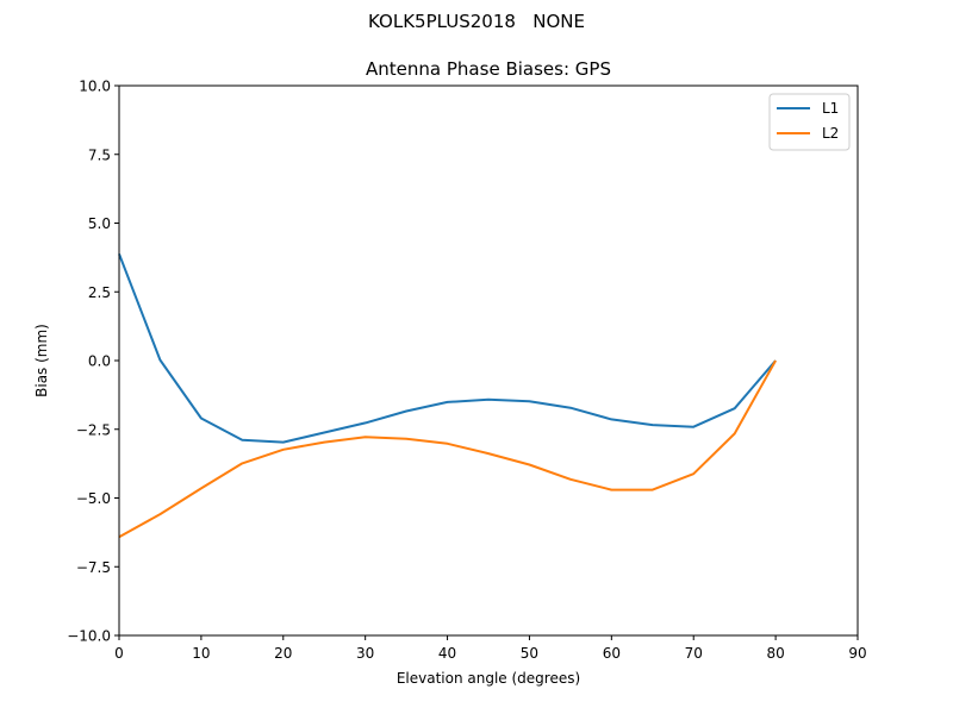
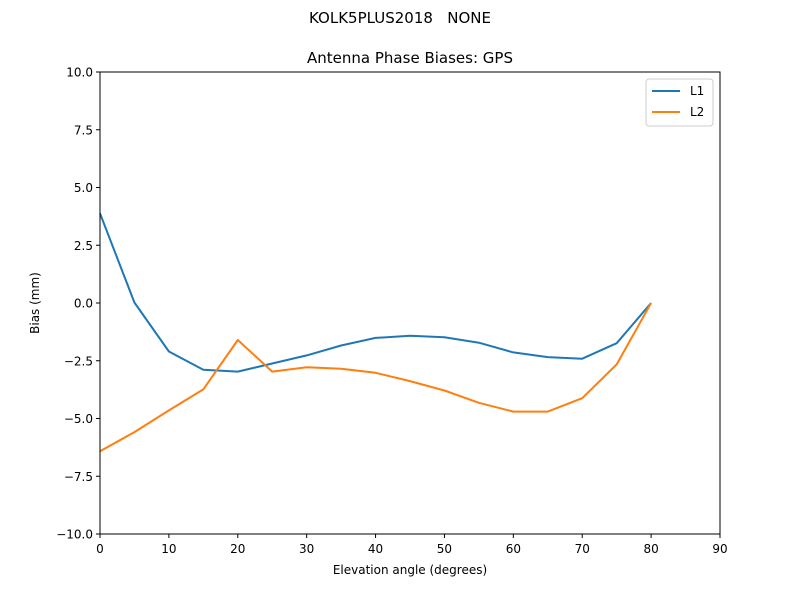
L2/20: -3.2 -> -1.6
